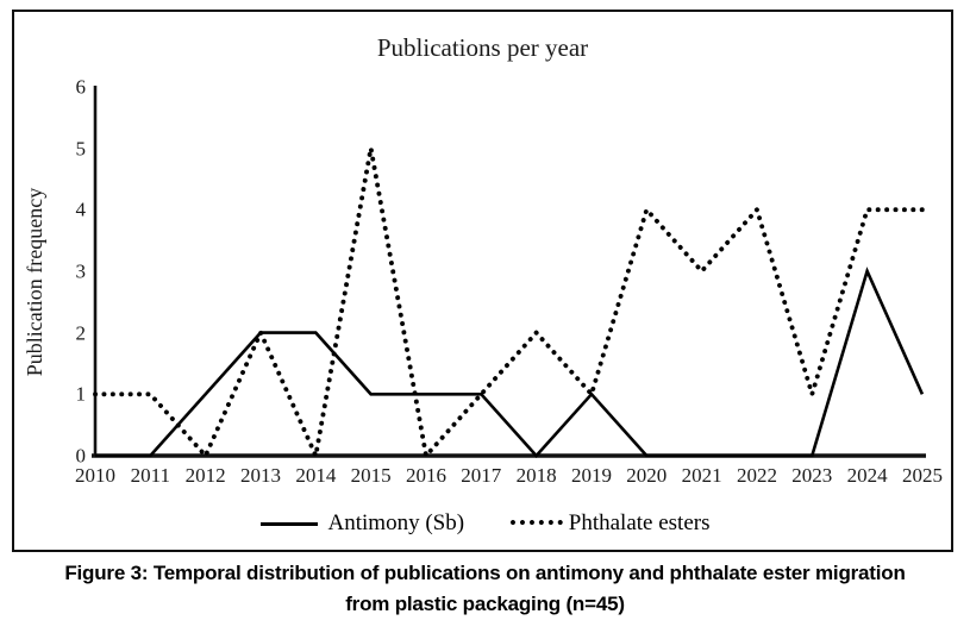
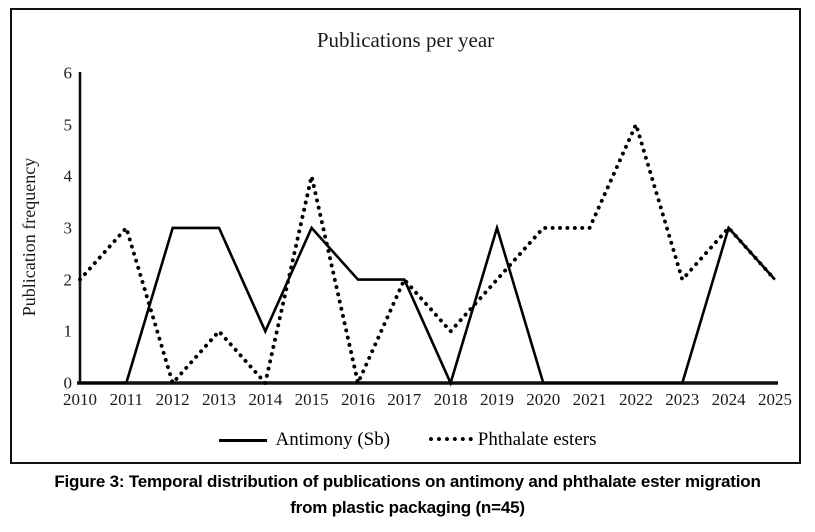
Phthalate esters/2010: 1 -> 2
Phthalate esters/2011: 1 -> 3
Antimony (Sb)/2012: 1 -> 3
Antimony (Sb)/2013: 2 -> 3
Phthalate esters/2013: 2 -> 1
Antimony (Sb)/2014: 2 -> 1
Antimony (Sb)/2015: 1 -> 3
Phthalate esters/2015: 5 -> 4
Antimony (Sb)/2016: 1 -> 2
Antimony (Sb)/2017: 1 -> 2
Phthalate esters/2017: 1 -> 2
Phthalate esters/2018: 2 -> 1
Antimony (Sb)/2019: 1 -> 3
Phthalate esters/2019: 1 -> 2
Phthalate esters/2020: 4 -> 3
Phthalate esters/2022: 4 -> 5
Phthalate esters/2023: 1 -> 2
Phthalate esters/2024: 4 -> 3
Antimony (Sb)/2025: 1 -> 2
Phthalate esters/2025: 4 -> 2
